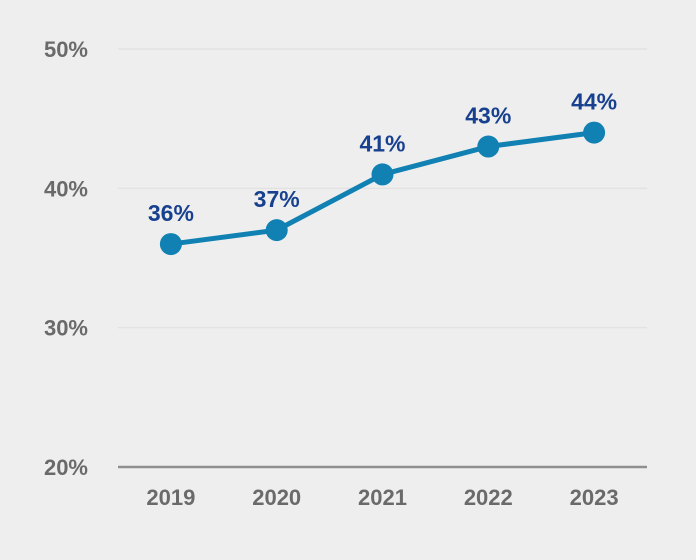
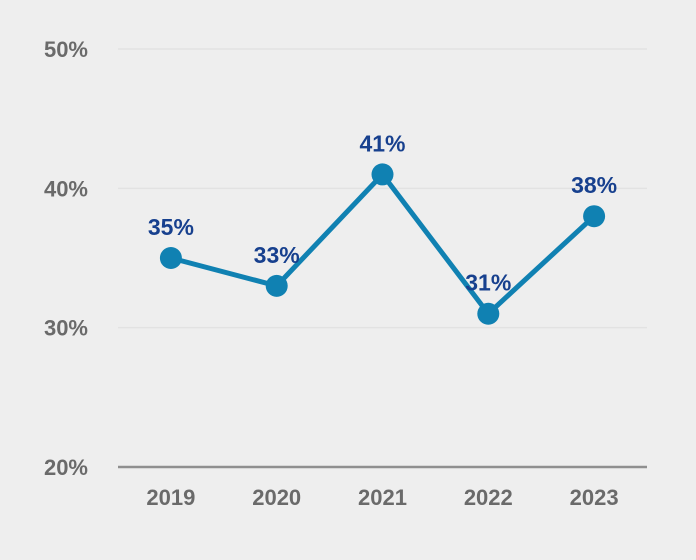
2019: 36% -> 35%
2020: 37% -> 33%
2022: 43% -> 31%
2023: 44% -> 38%
